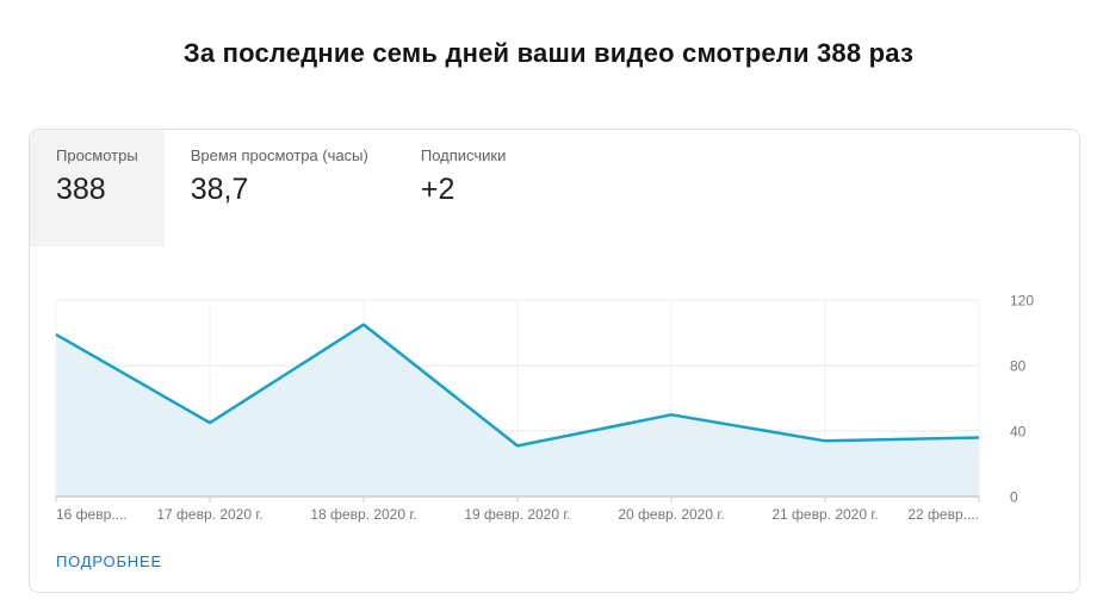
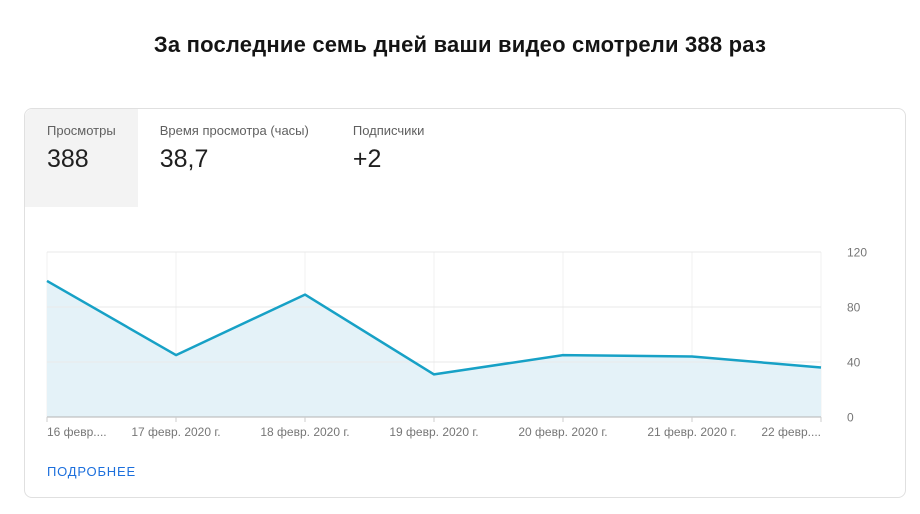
18 февр. 2020 г.: 105 -> 89
20 февр. 2020 г.: 50 -> 45
21 февр. 2020 г.: 34 -> 44
